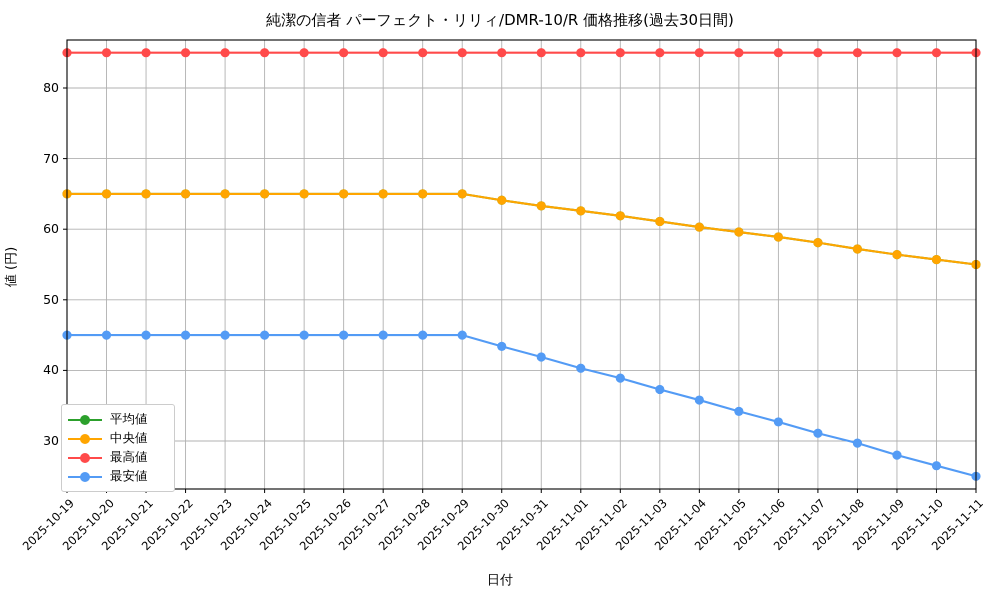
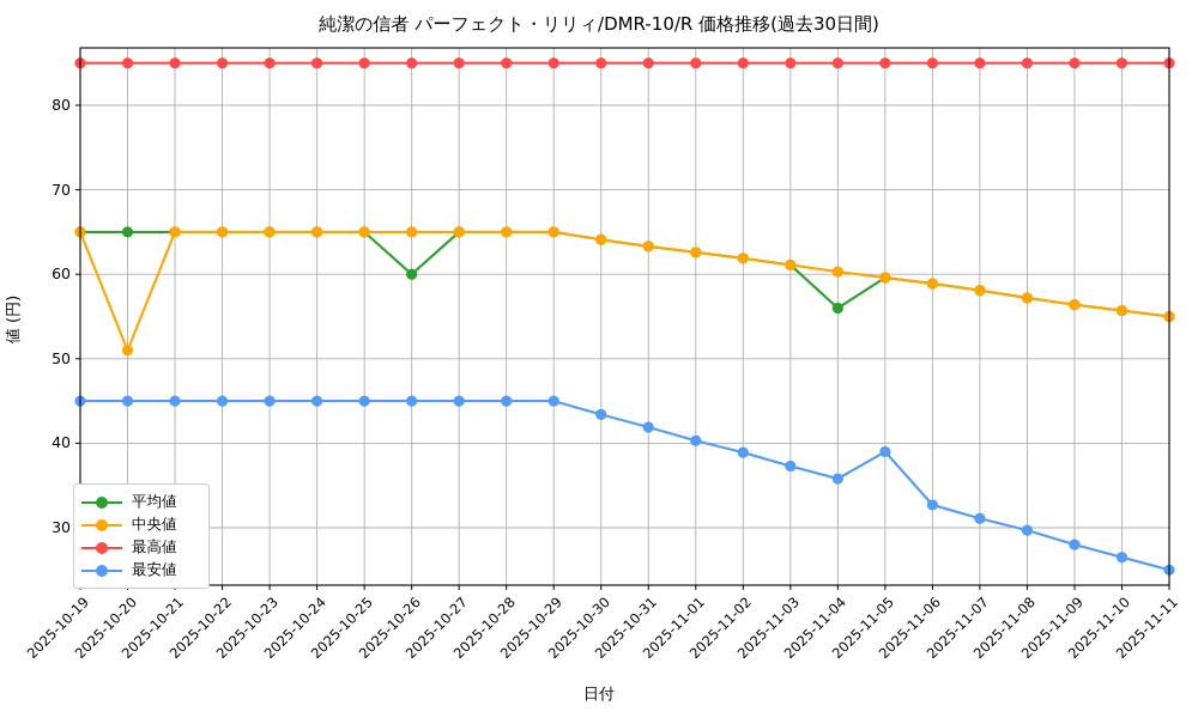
中央値/2025-10-20: 65 -> 51
平均値/2025-10-26: 65 -> 60
平均値/2025-11-04: 60 -> 56
最安値/2025-11-05: 34 -> 39
